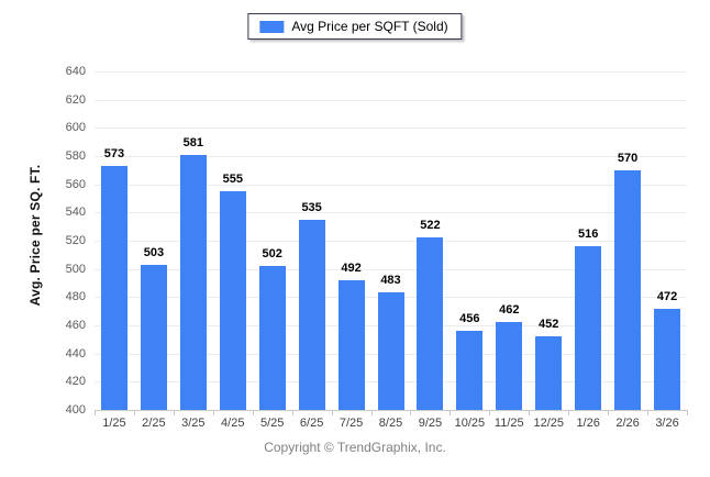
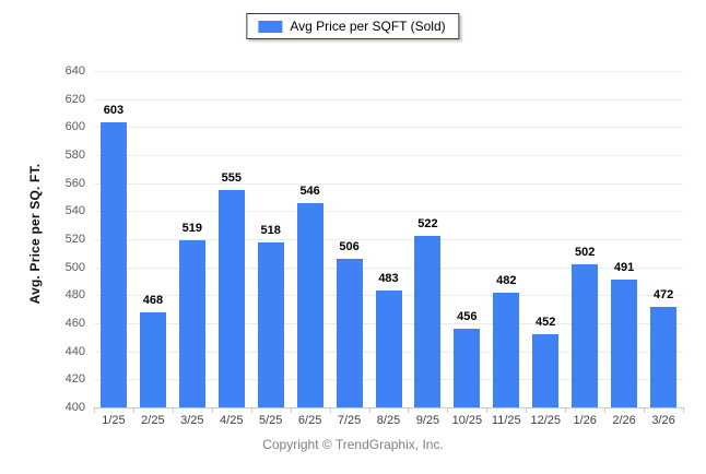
1/25: 573 -> 603
2/25: 503 -> 468
3/25: 581 -> 519
5/25: 502 -> 518
6/25: 535 -> 546
7/25: 492 -> 506
11/25: 462 -> 482
1/26: 516 -> 502
2/26: 570 -> 491
